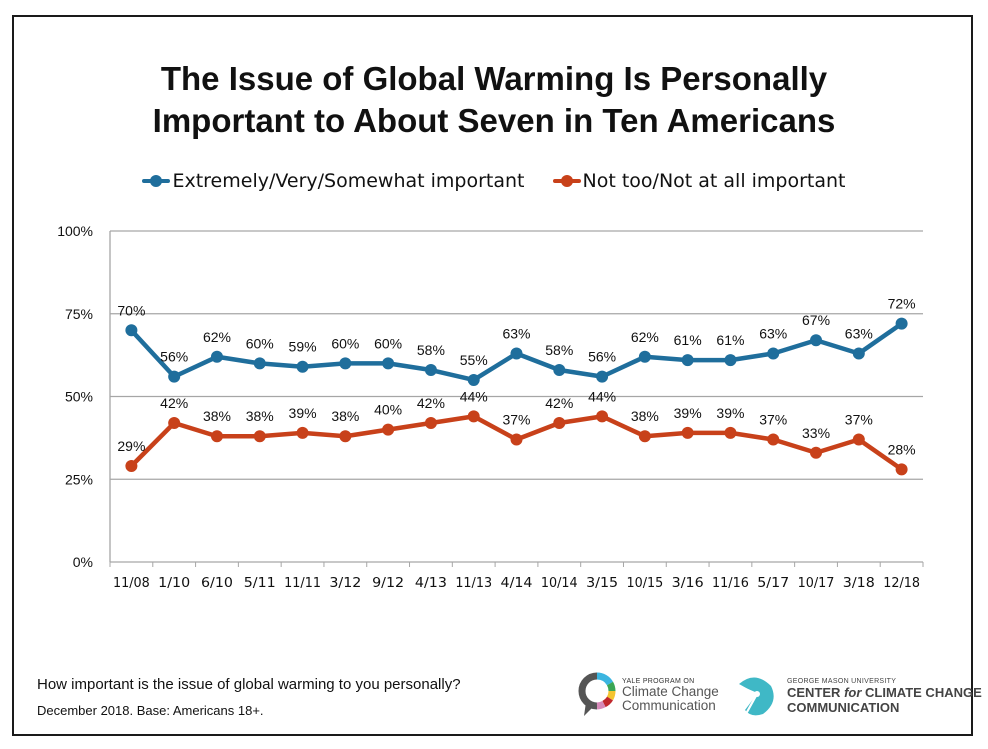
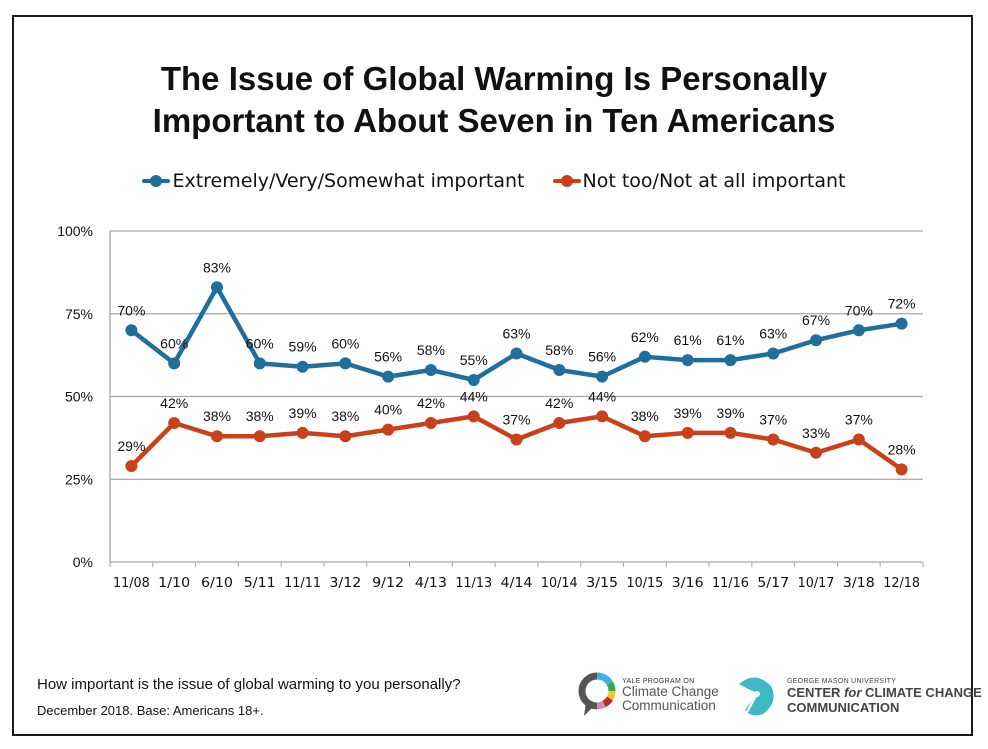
Extremely/Very/Somewhat important/1/10: 56% -> 60%
Extremely/Very/Somewhat important/6/10: 62% -> 83%
Extremely/Very/Somewhat important/9/12: 60% -> 56%
Extremely/Very/Somewhat important/3/18: 63% -> 70%
